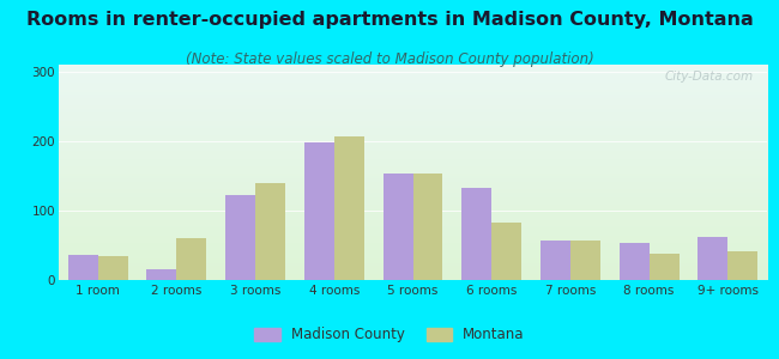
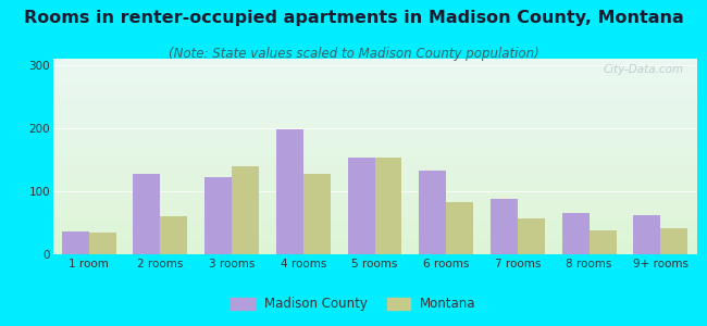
Madison County/2 rooms: 15 -> 128
Montana/4 rooms: 207 -> 128
Madison County/7 rooms: 57 -> 88
Madison County/8 rooms: 53 -> 66
